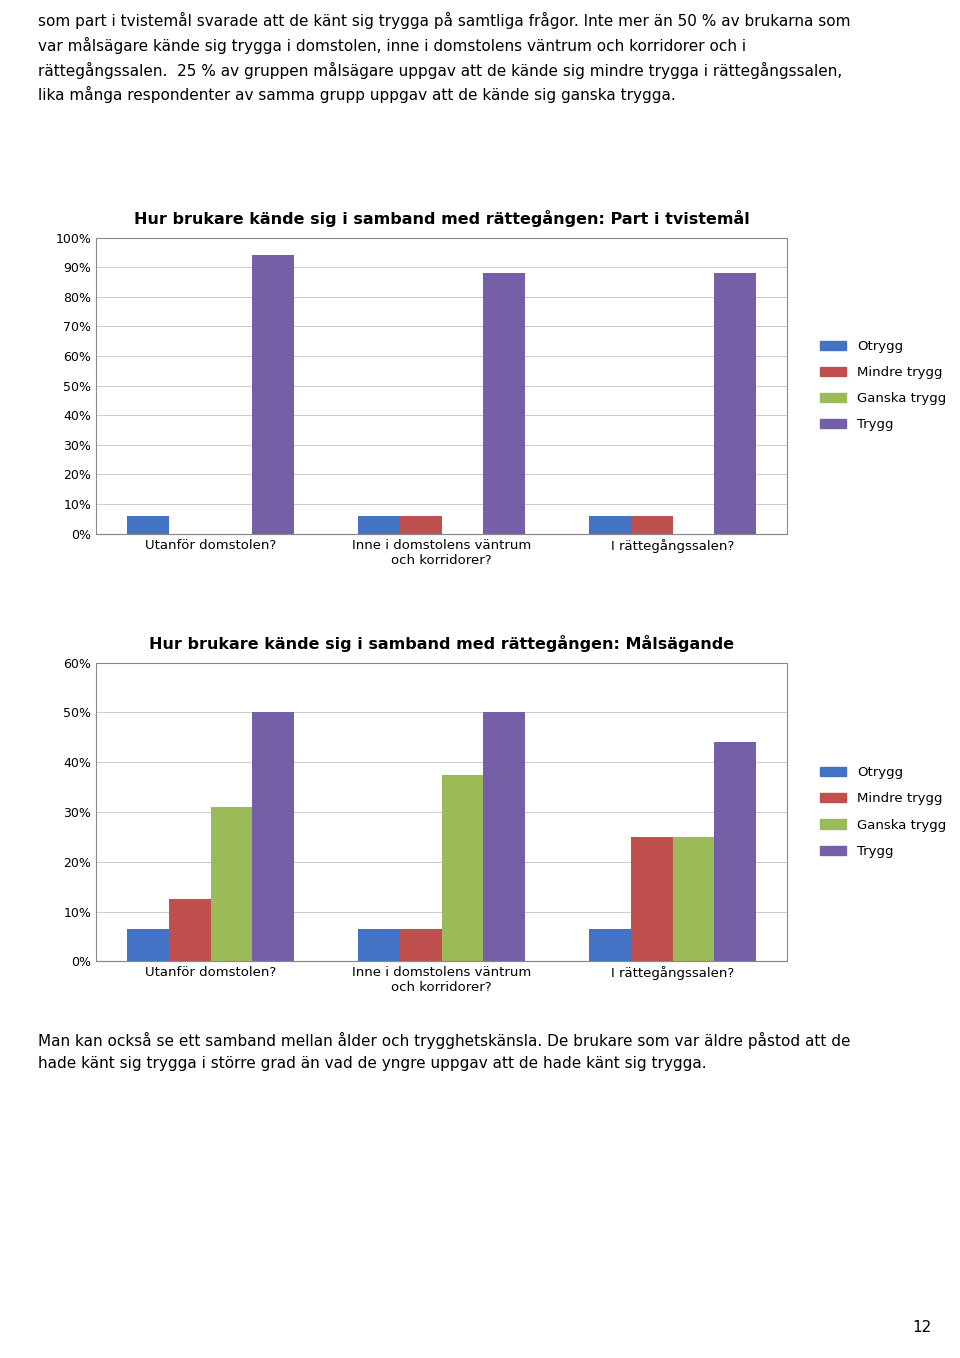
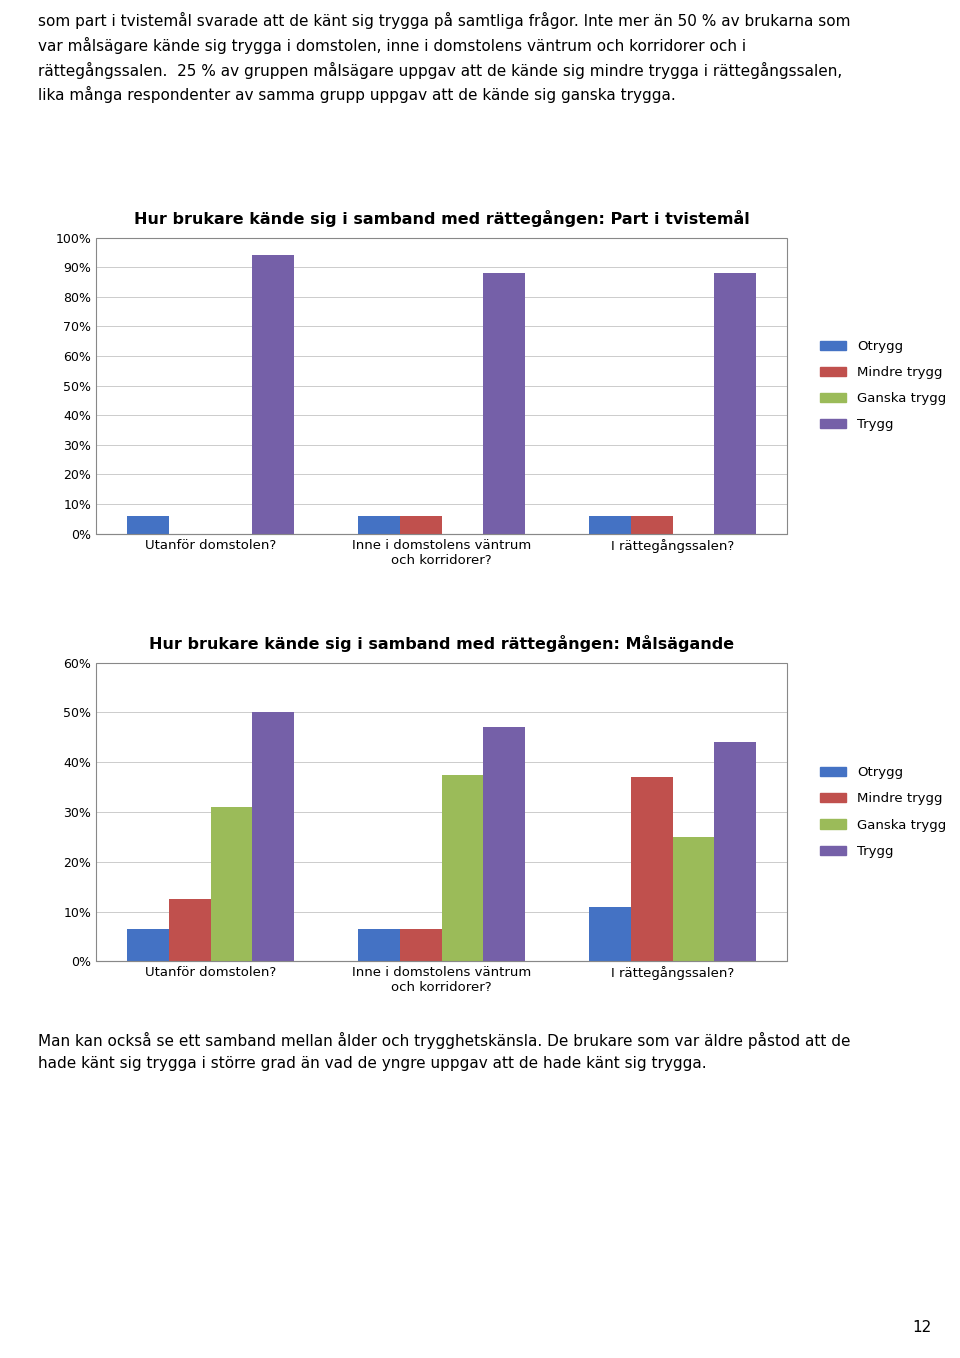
Hur brukare kände sig i samband med rättegången: Målsägande/Trygg/Inne i domstolens väntrum och korridorer?: 50% -> 47%
Hur brukare kände sig i samband med rättegången: Målsägande/Otrygg/I rättegångssalen?: 6.5% -> 11.0%
Hur brukare kände sig i samband med rättegången: Målsägande/Mindre trygg/I rättegångssalen?: 25.0% -> 37.0%
